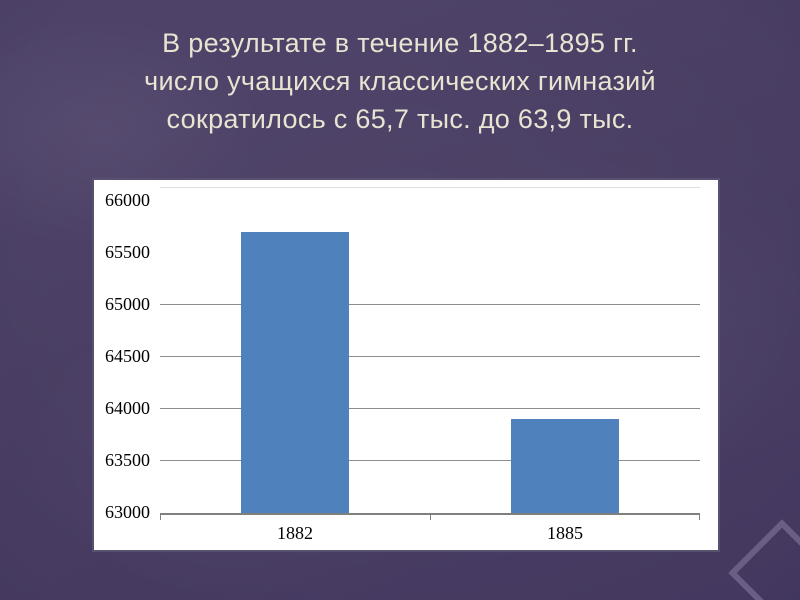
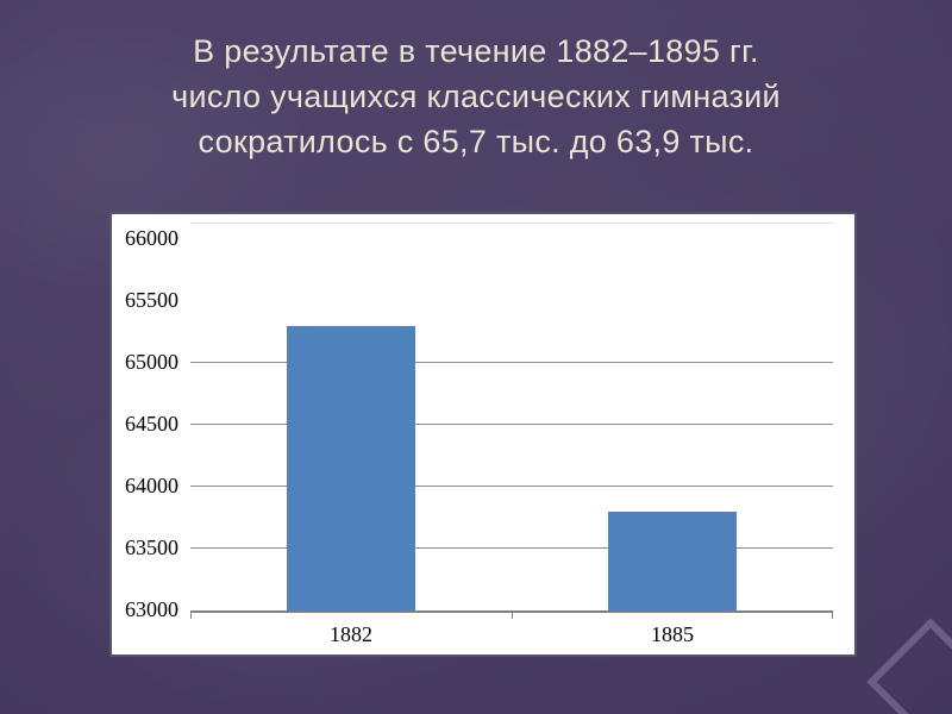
1882: 65700 -> 65300
1885: 63900 -> 63800
